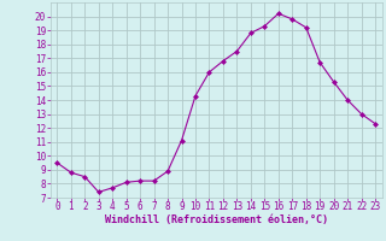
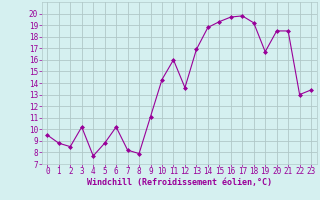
3: 7.4 -> 10.2
5: 8.1 -> 8.8
6: 8.2 -> 10.2
8: 8.9 -> 7.9
12: 16.8 -> 13.6
13: 17.5 -> 16.9
16: 20.2 -> 19.7
20: 15.3 -> 18.5
21: 14.0 -> 18.5
23: 12.3 -> 13.4
